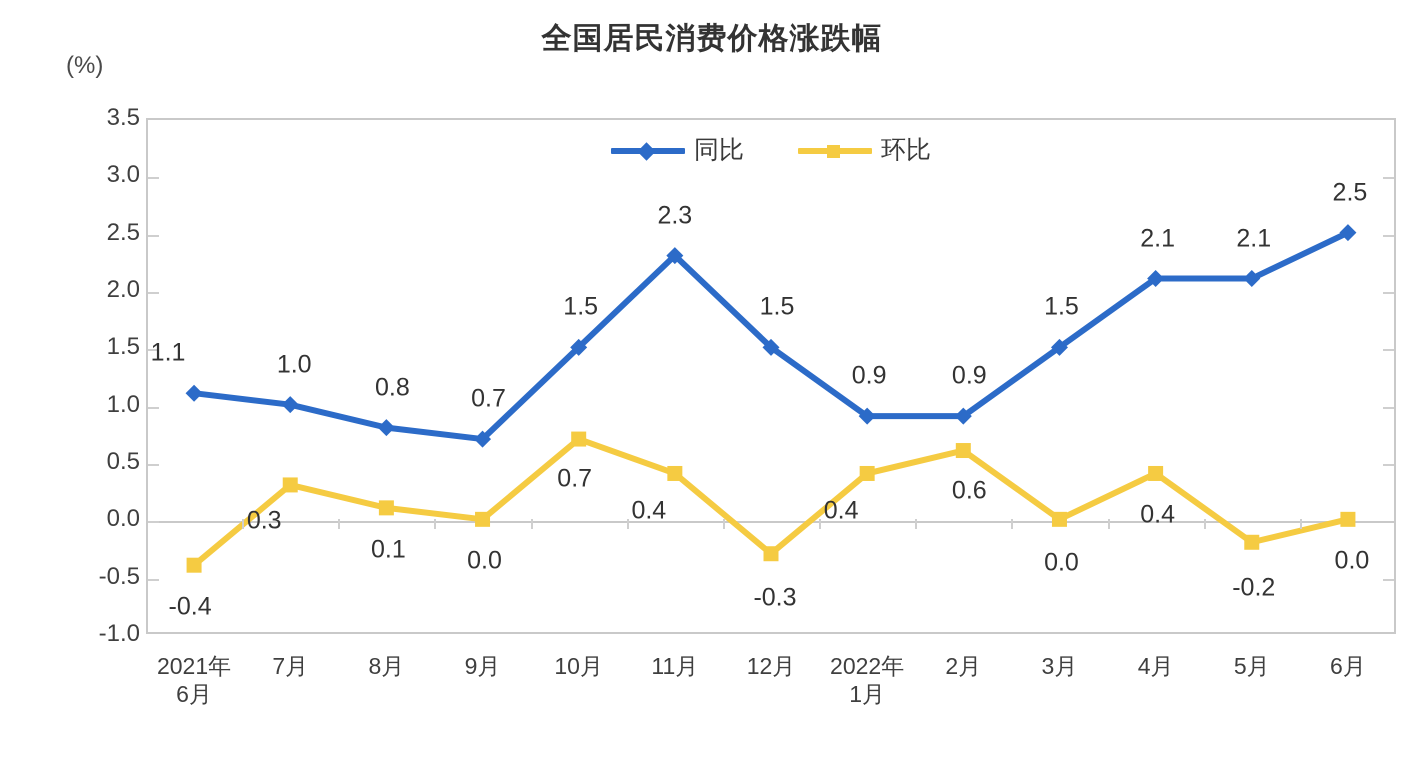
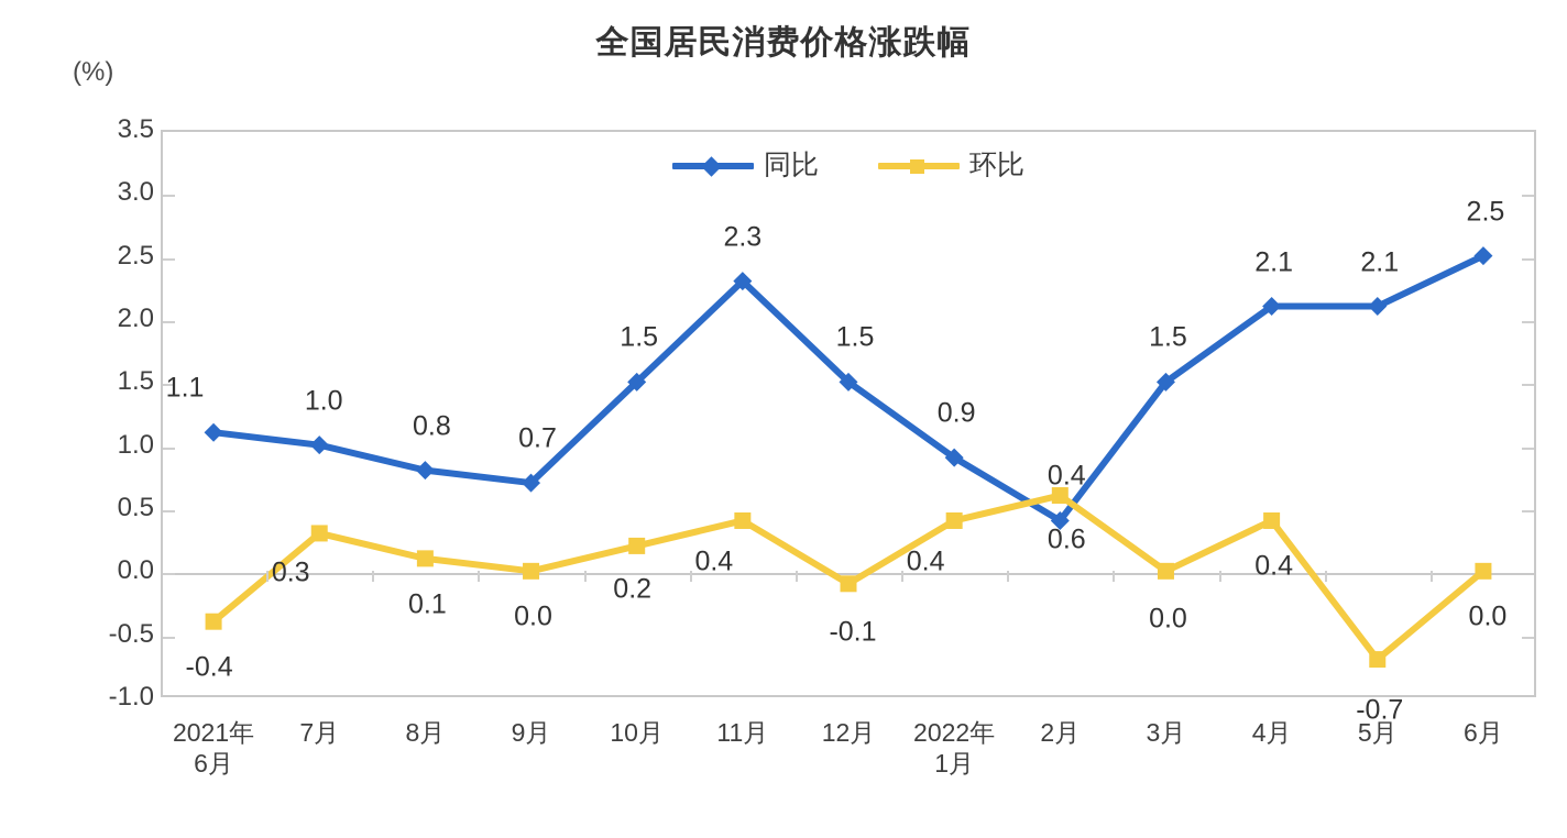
环比/10月: 0.7 -> 0.2
环比/12月: -0.3 -> -0.1
同比/2月: 0.9 -> 0.4
环比/5月: -0.2 -> -0.7
